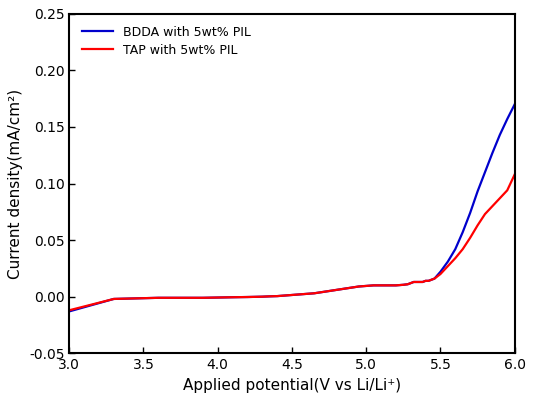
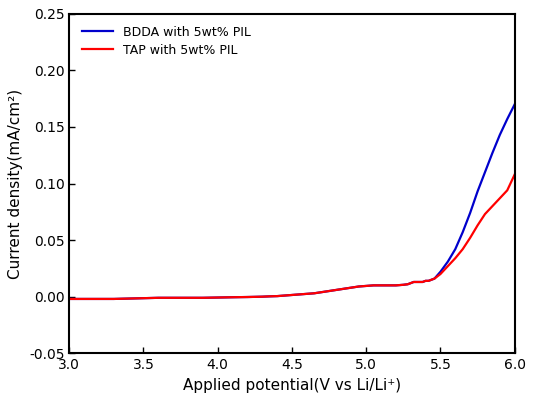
TAP with 5wt% PIL/3.0: -0.012 -> -0.002
BDDA with 5wt% PIL/3.0: -0.013 -> -0.002
